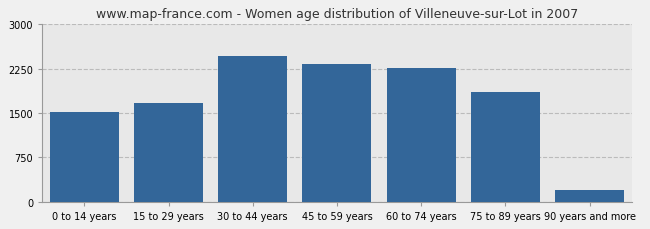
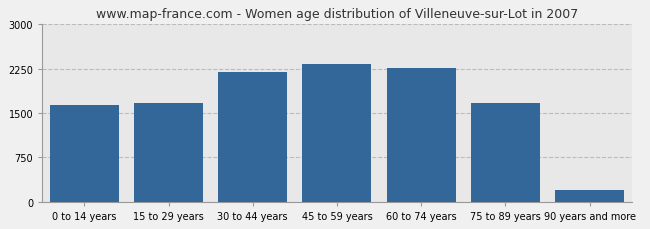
0 to 14 years: 1520 -> 1630
30 to 44 years: 2460 -> 2190
75 to 89 years: 1860 -> 1670
